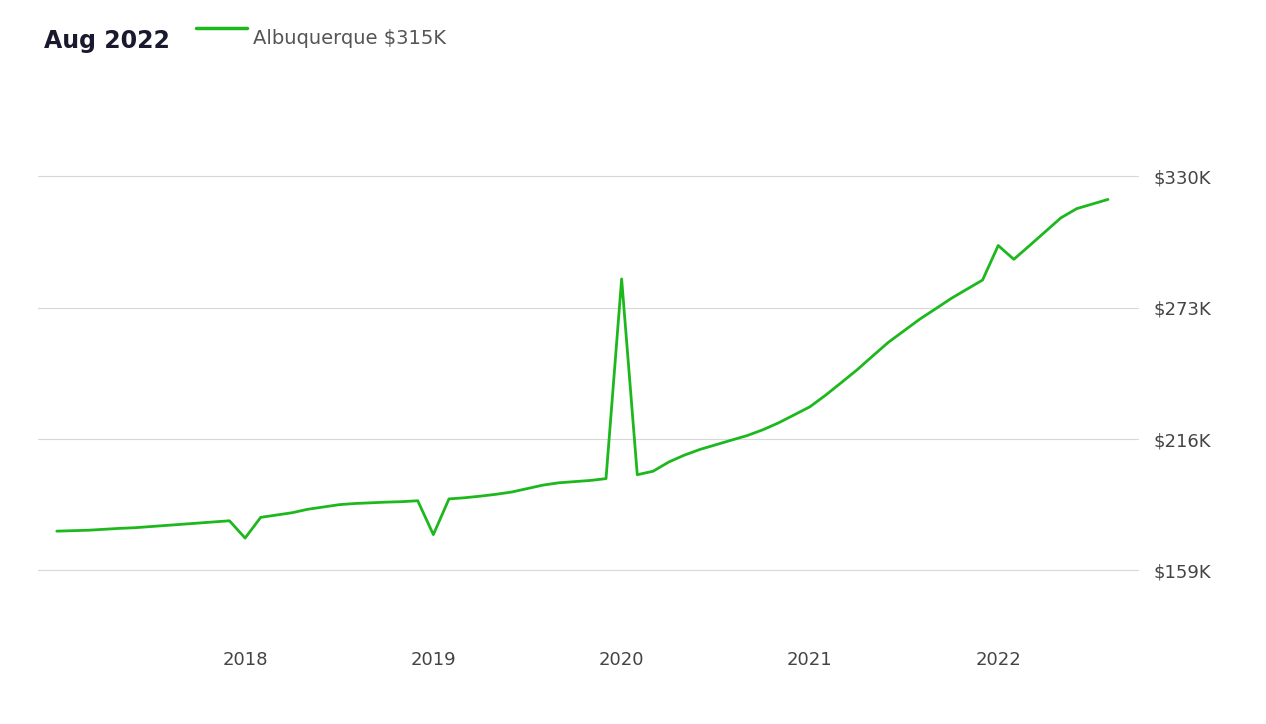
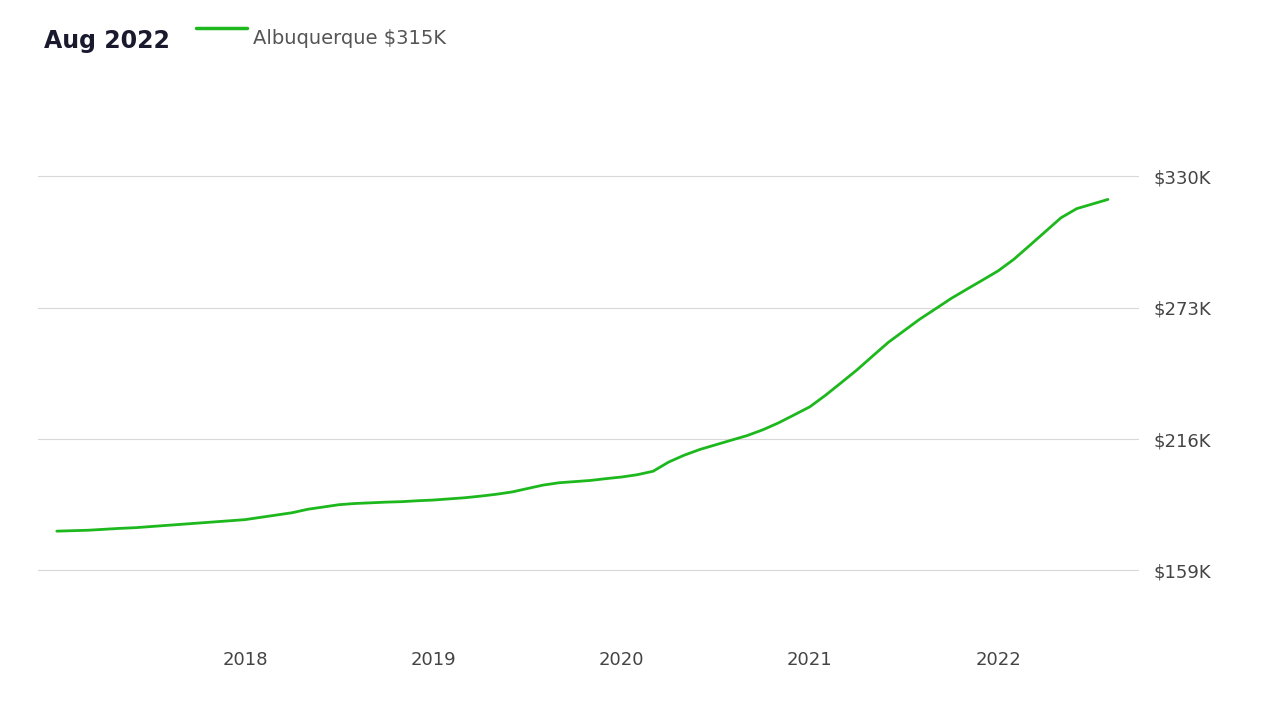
2018: $173.0K -> $181.0K
2019: $174.5K -> $189.5K
2020: $285.5K -> $199.5K
2022: $300.0K -> $289.0K
